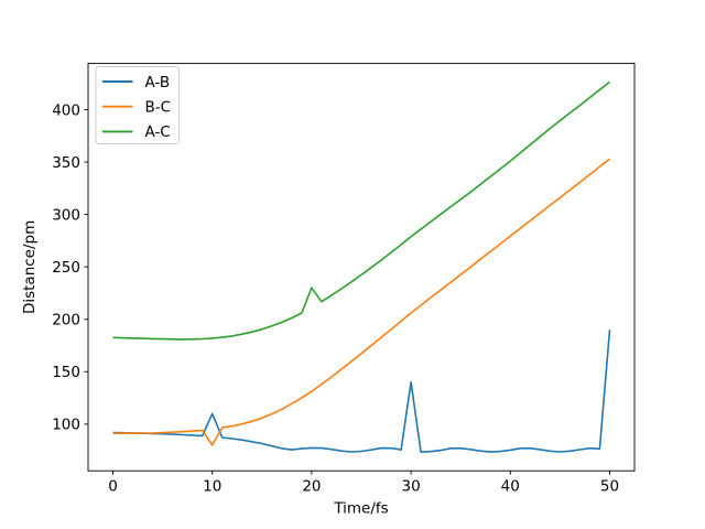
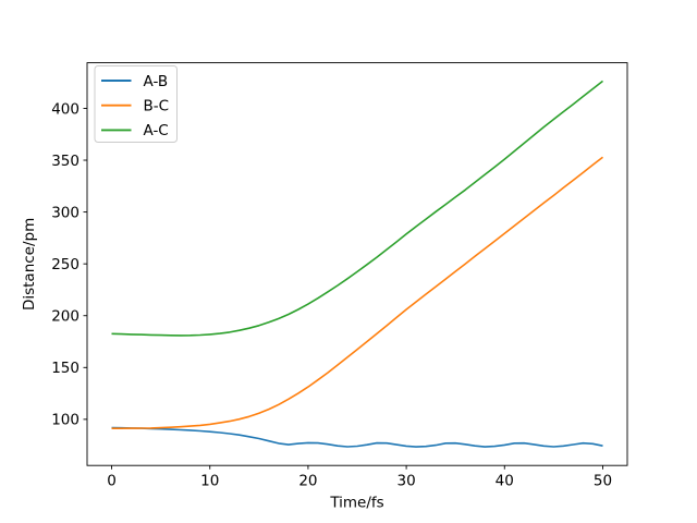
A-B/10: 110 -> 90
B-C/10: 80 -> 100
A-C/20: 230 -> 210
A-B/30: 140 -> 70
A-B/50: 190 -> 70
